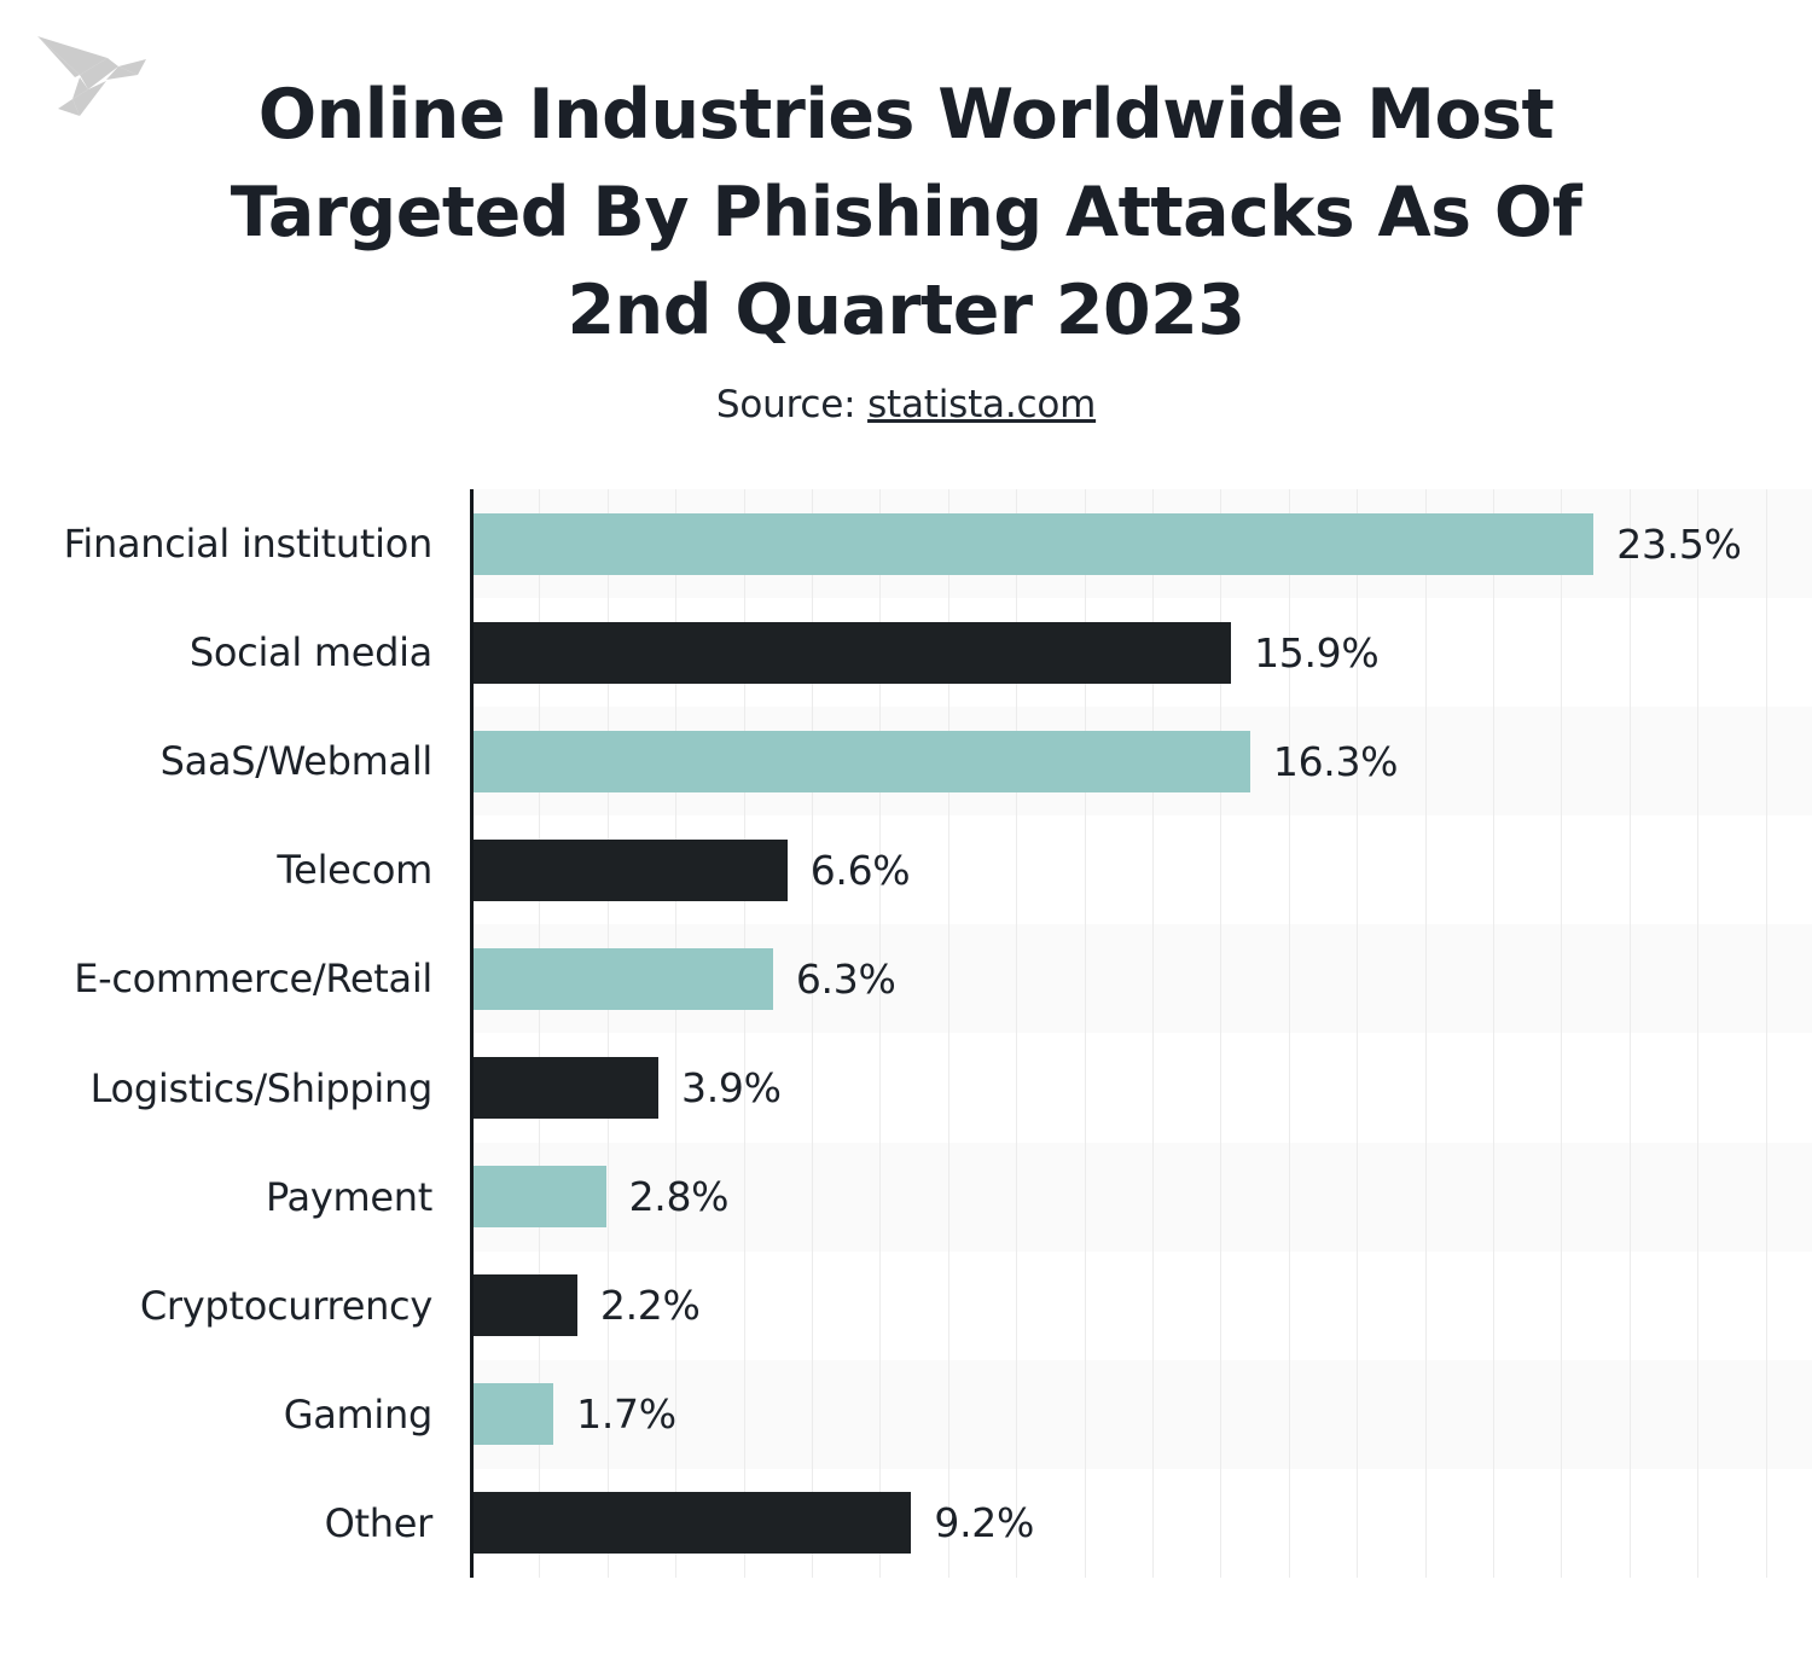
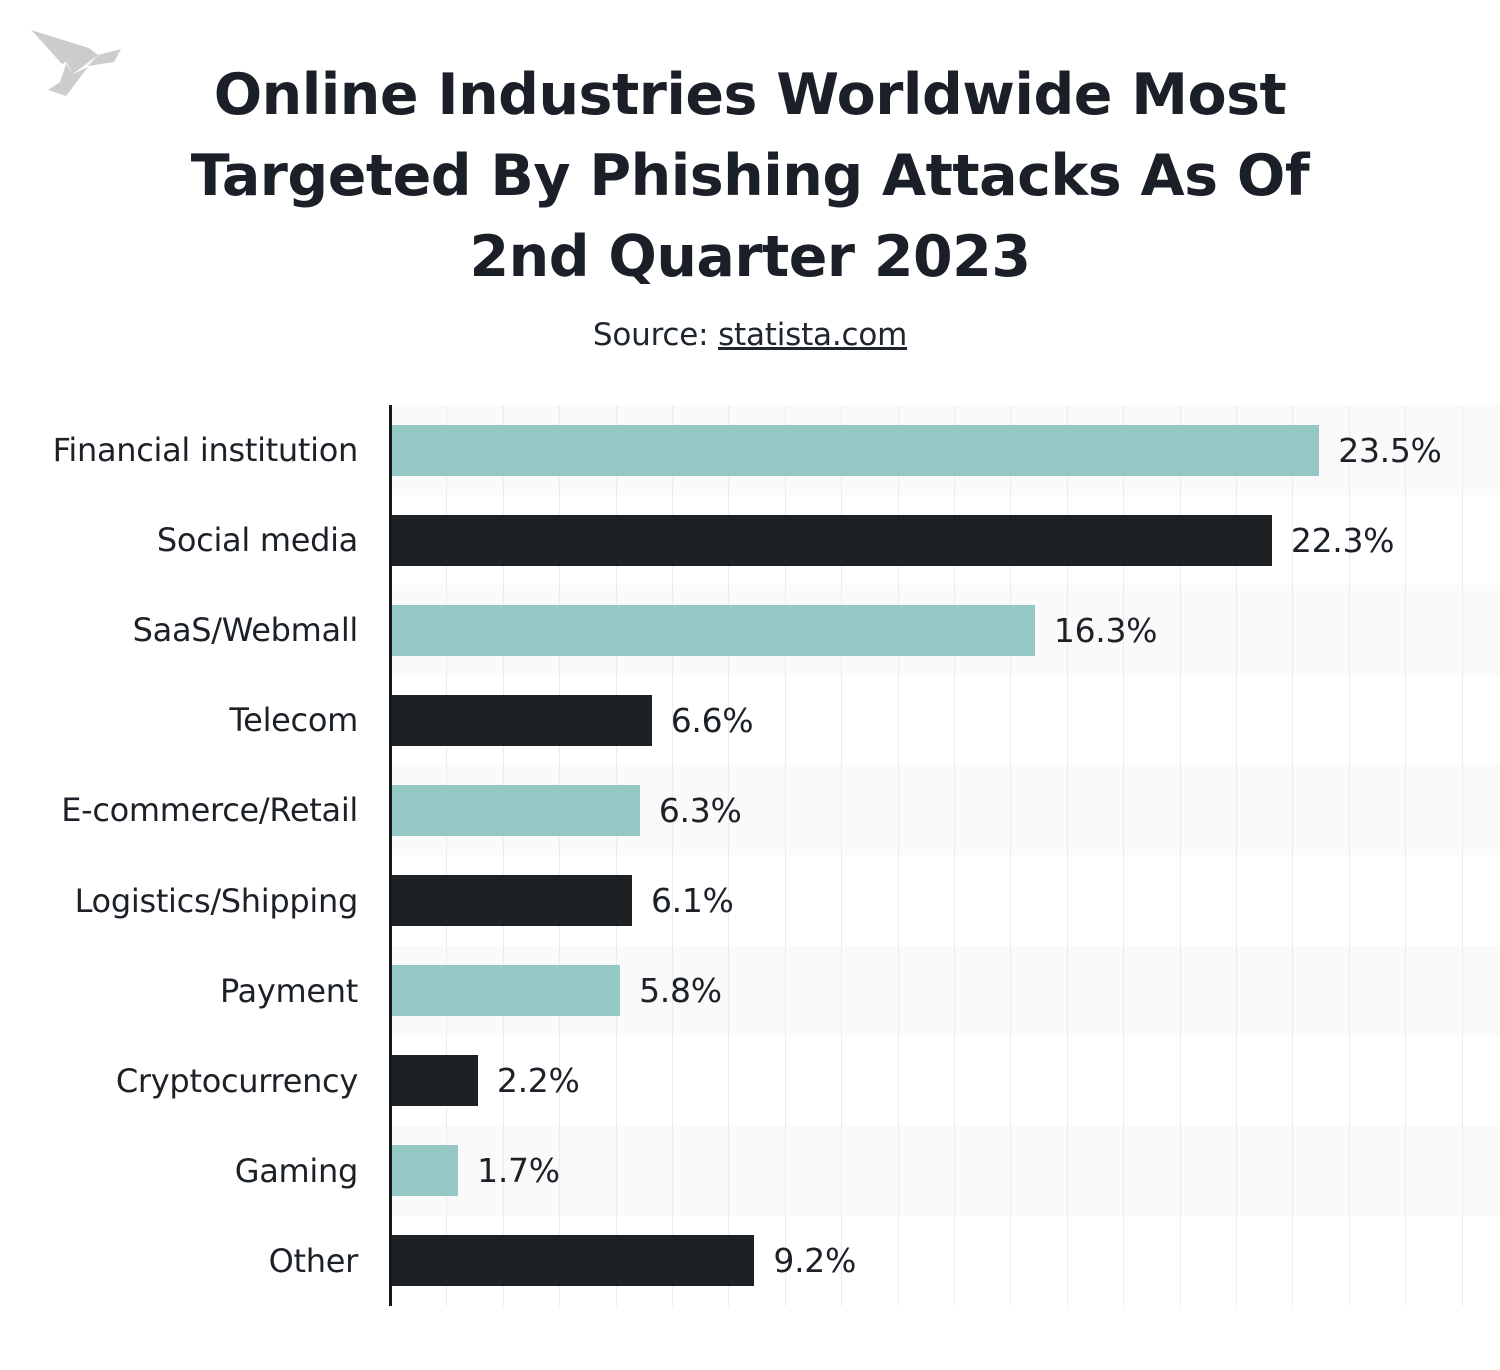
Social media: 15.9% -> 22.3%
Logistics/Shipping: 3.9% -> 6.1%
Payment: 2.8% -> 5.8%
